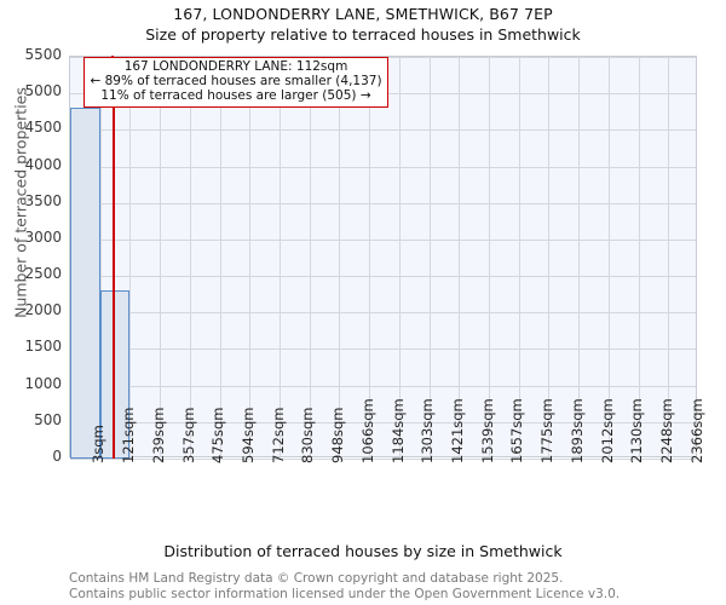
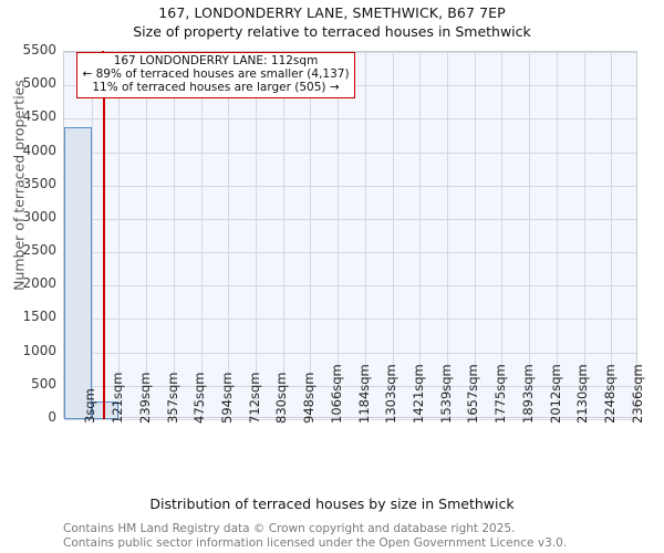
3sqm: 4800 -> 4400
121sqm: 2300 -> 300
